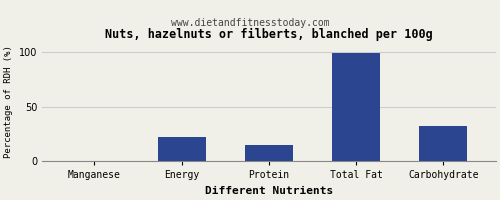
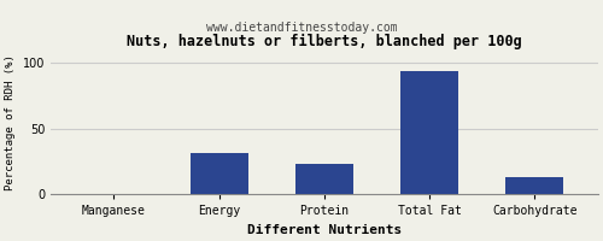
Energy: 22 -> 31
Protein: 15 -> 23
Total Fat: 99 -> 94
Carbohydrate: 32 -> 13
